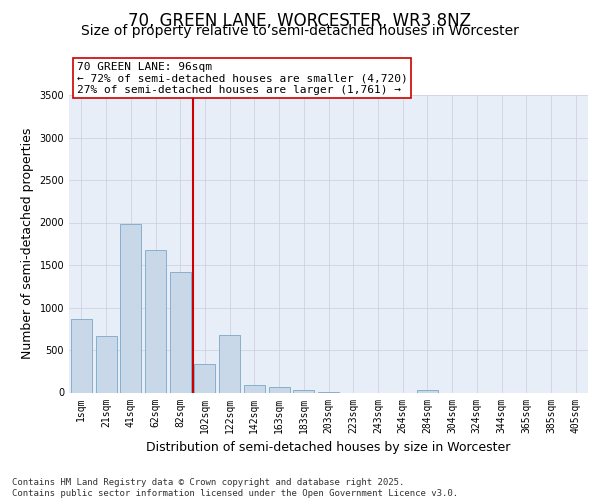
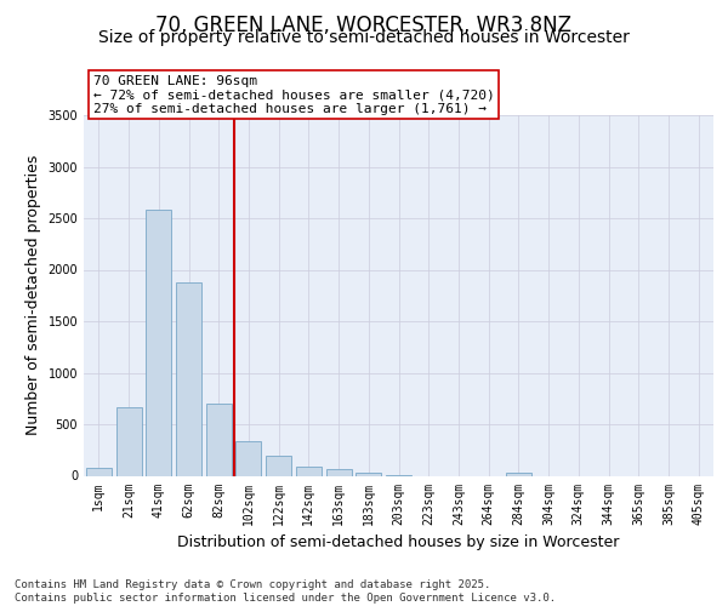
1sqm: 860 -> 80
41sqm: 1980 -> 2580
62sqm: 1680 -> 1880
82sqm: 1420 -> 700
122sqm: 680 -> 190
